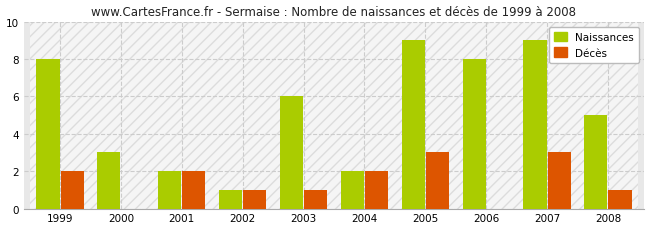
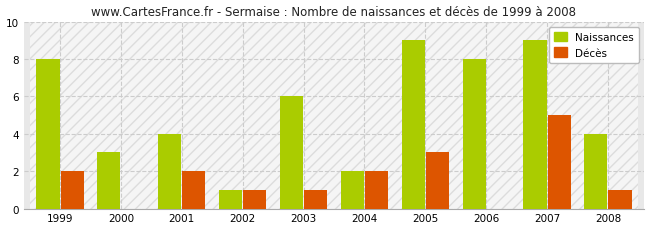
Naissances/2001: 2 -> 4
Décès/2007: 3 -> 5
Naissances/2008: 5 -> 4
